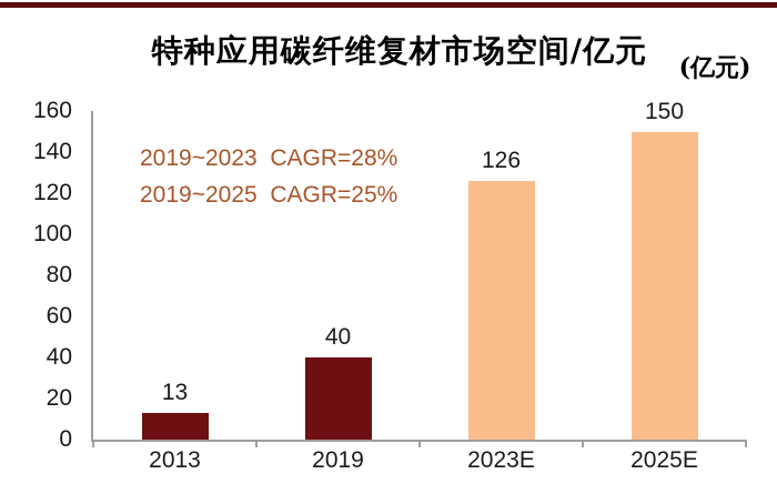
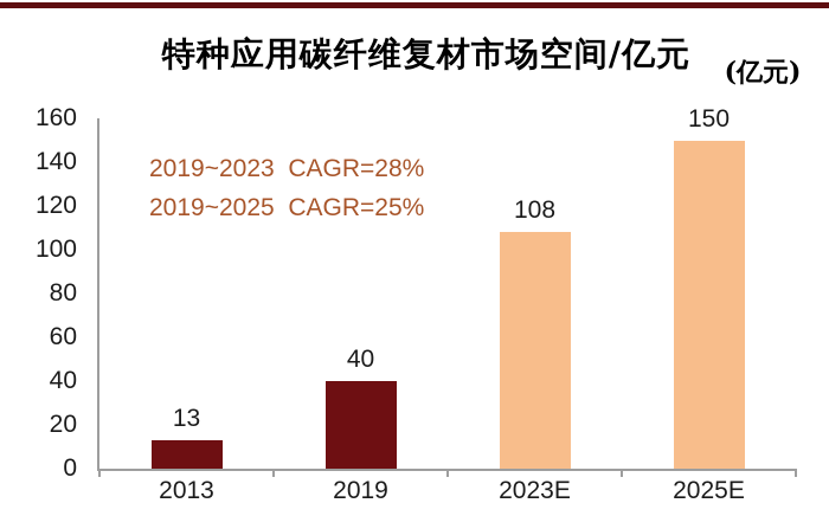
2023E: 126 -> 108
